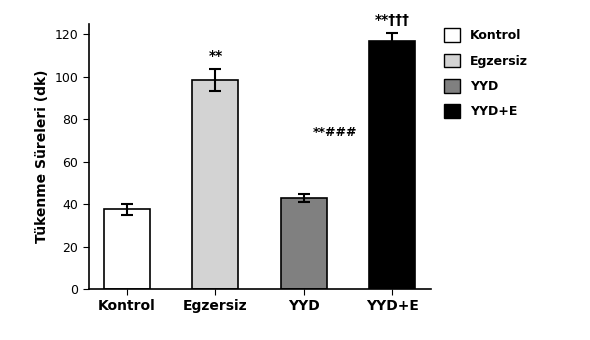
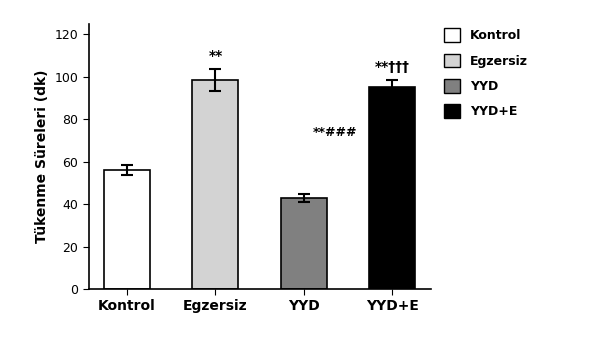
Kontrol: 37.5 -> 56.0
YYD+E: 117.0 -> 95.0
